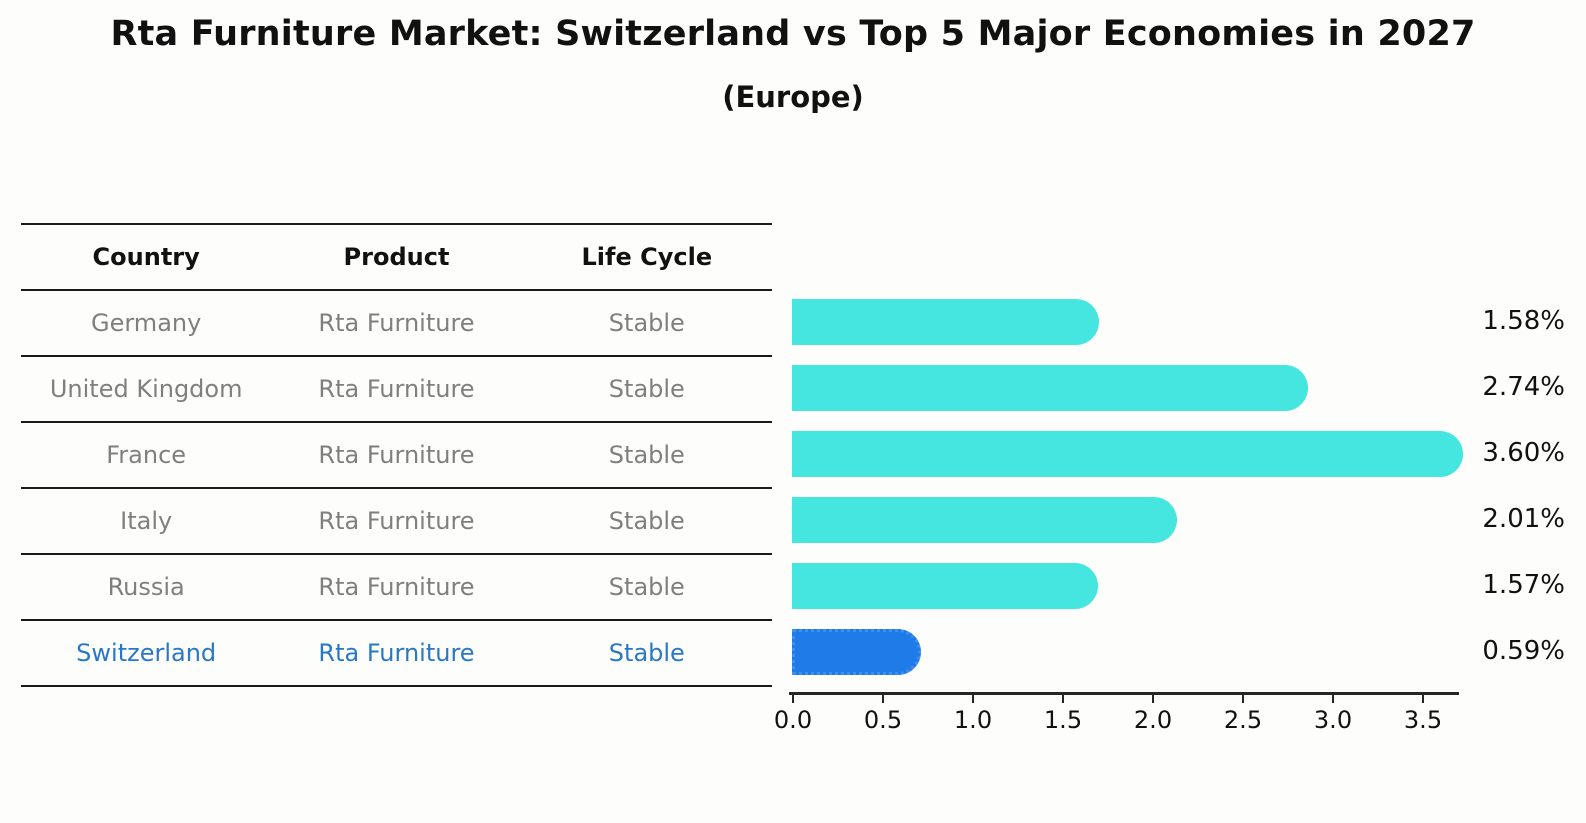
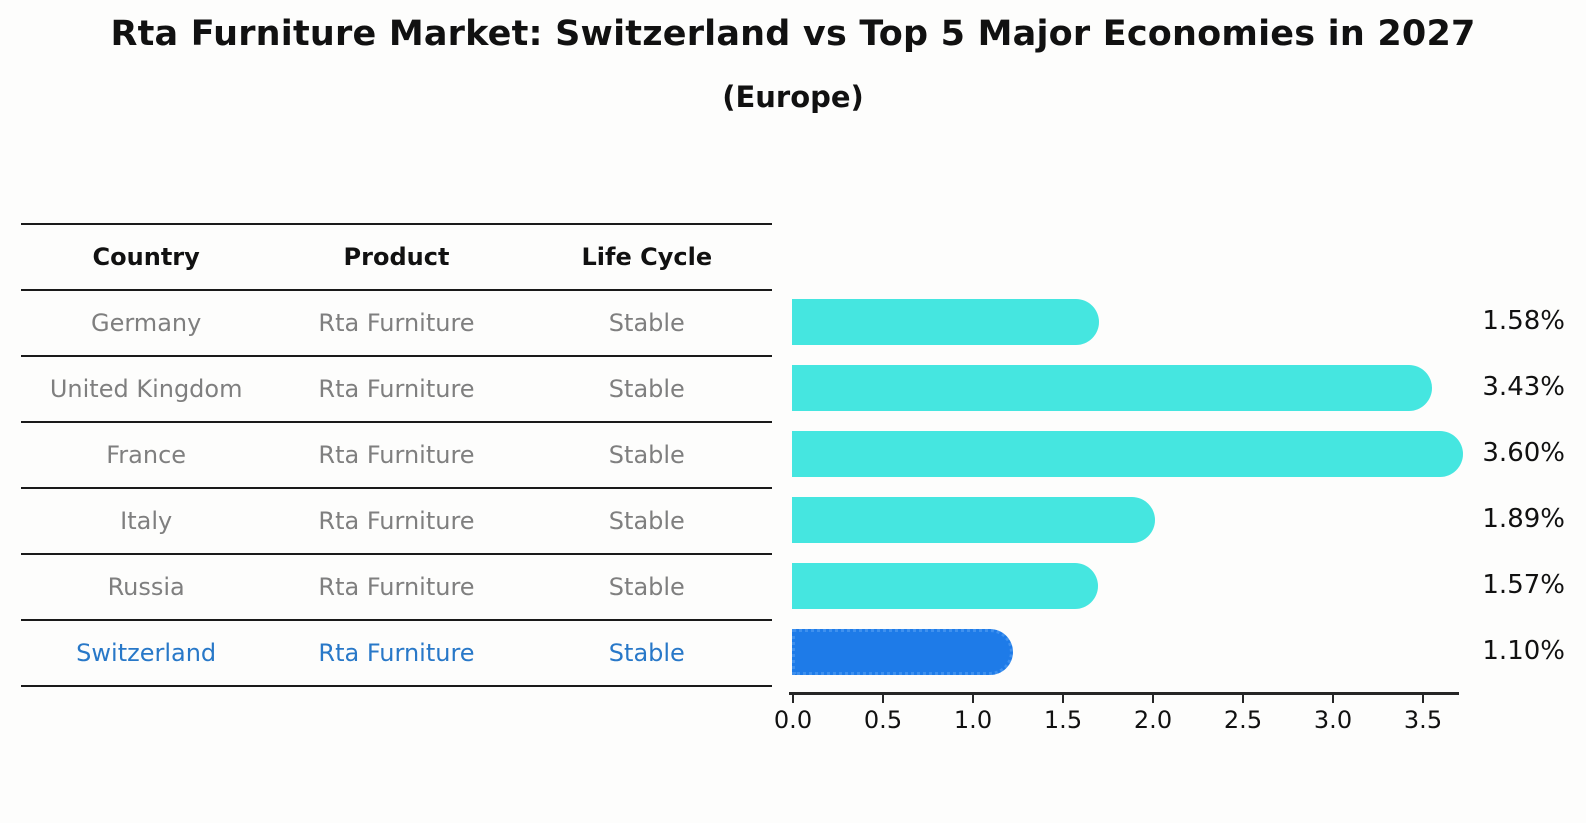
United Kingdom: 2.74% -> 3.43%
Italy: 2.01% -> 1.89%
Switzerland: 0.59% -> 1.10%
